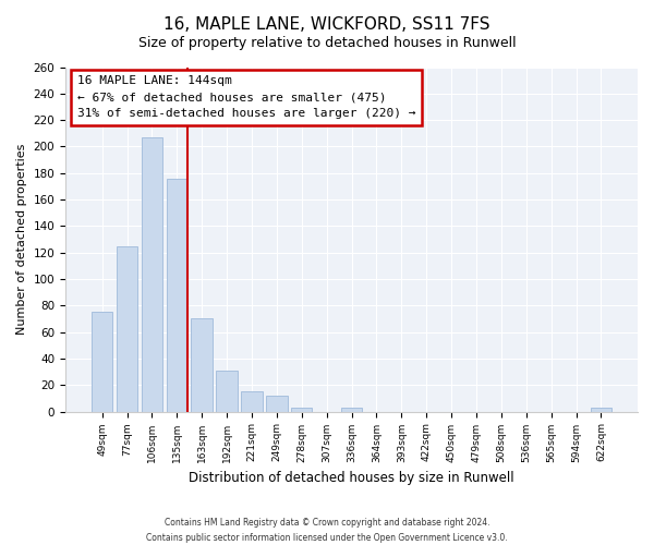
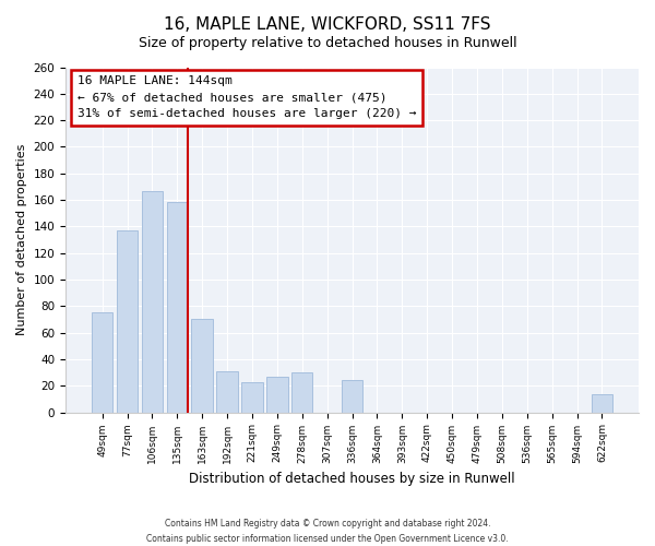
77sqm: 125 -> 137
106sqm: 207 -> 167
135sqm: 176 -> 158
221sqm: 15 -> 23
249sqm: 12 -> 27
278sqm: 3 -> 30
336sqm: 3 -> 24
622sqm: 3 -> 14
